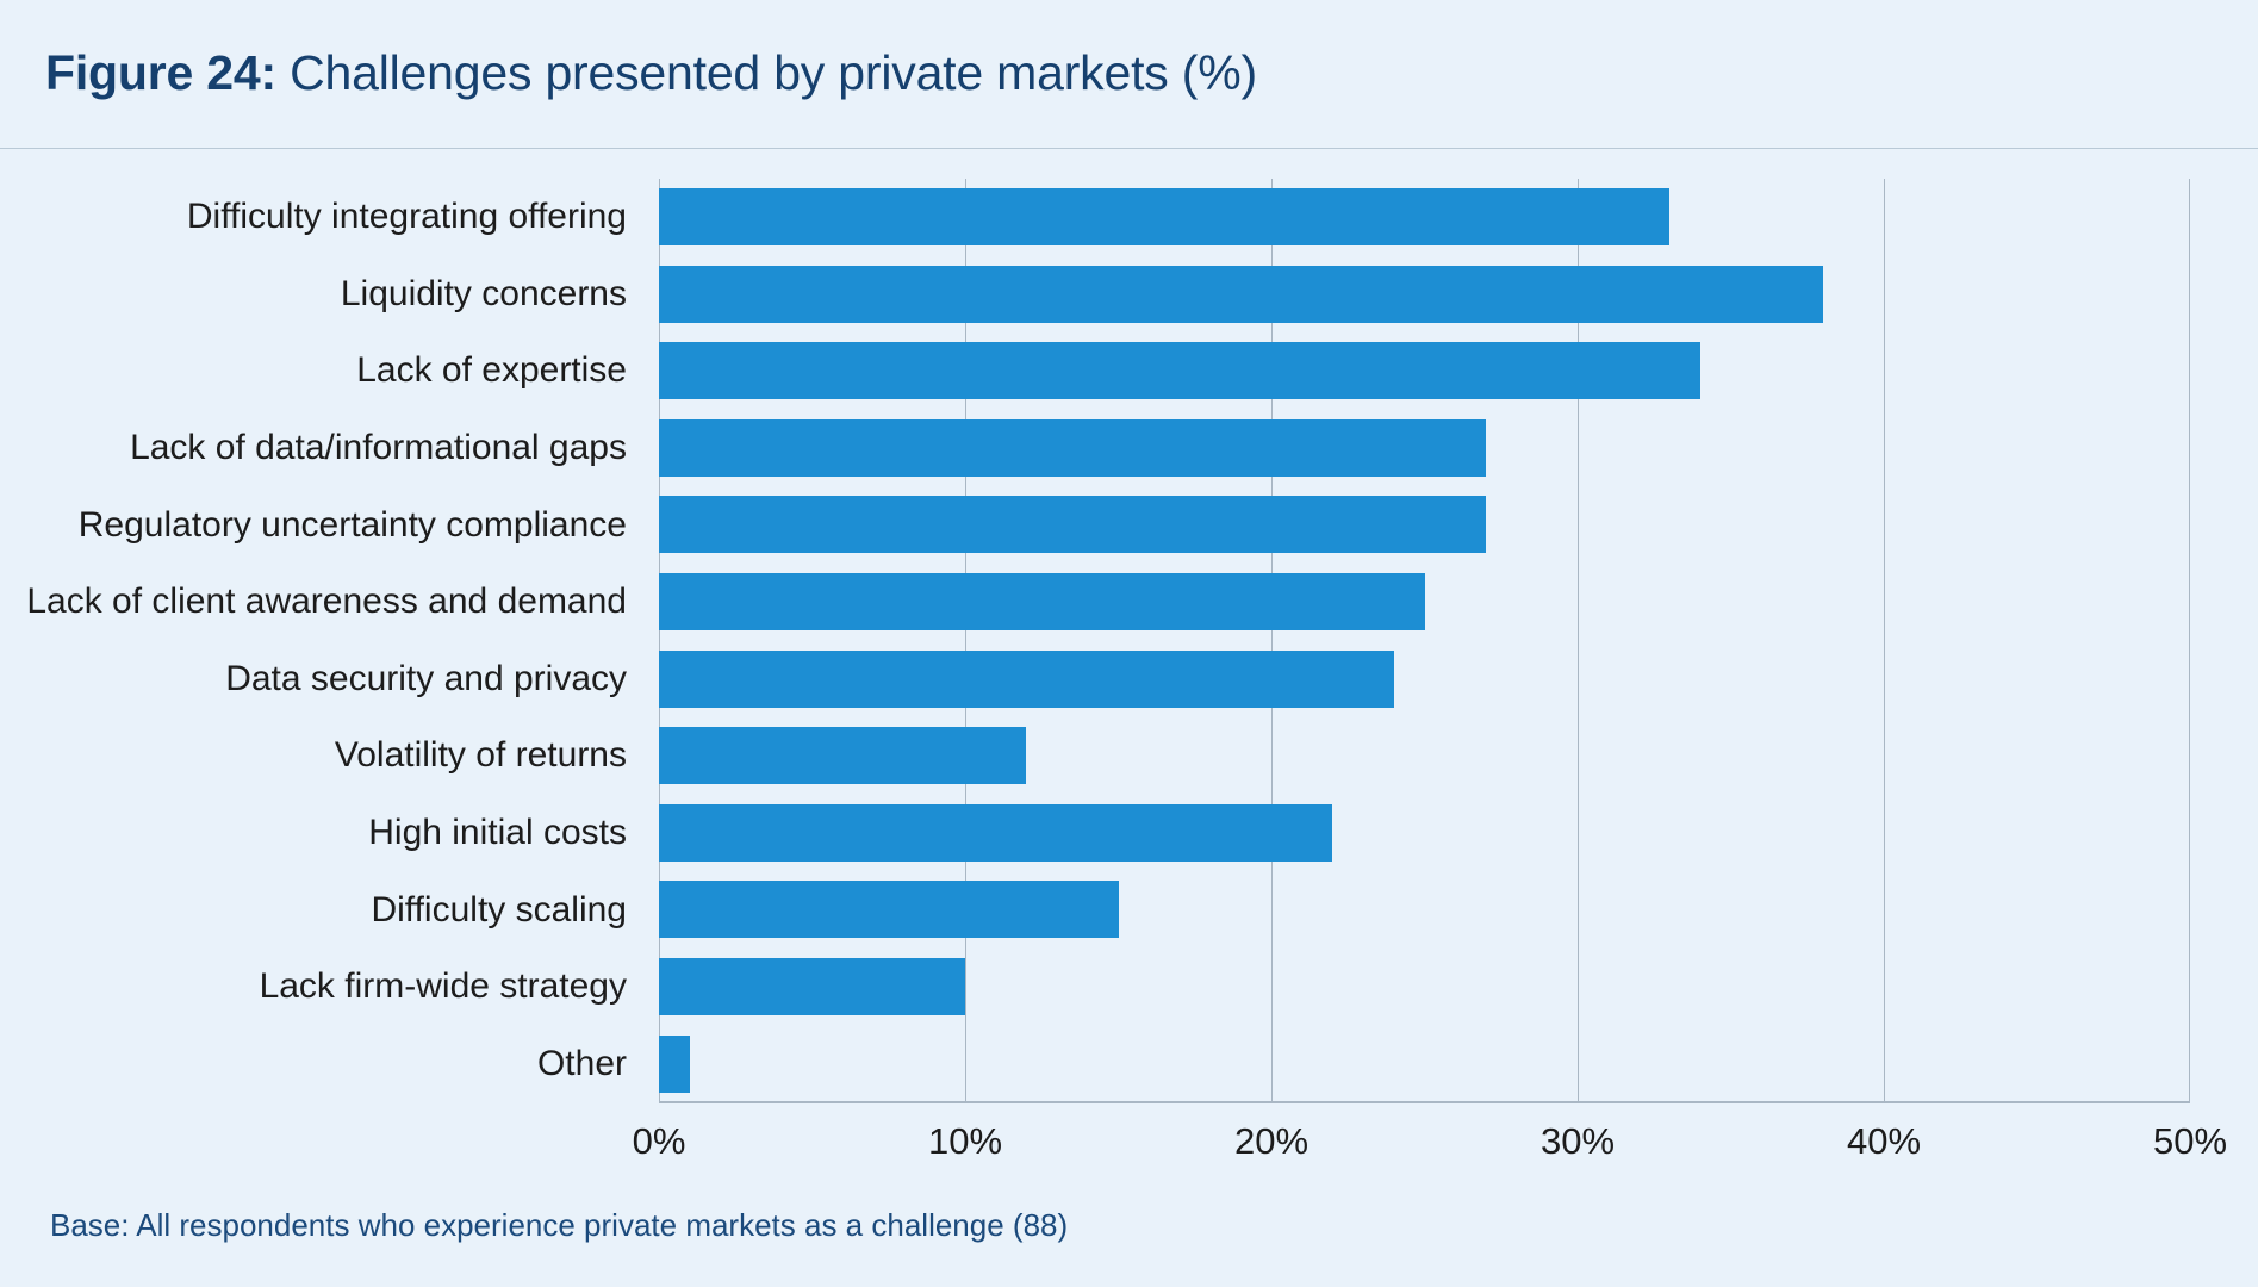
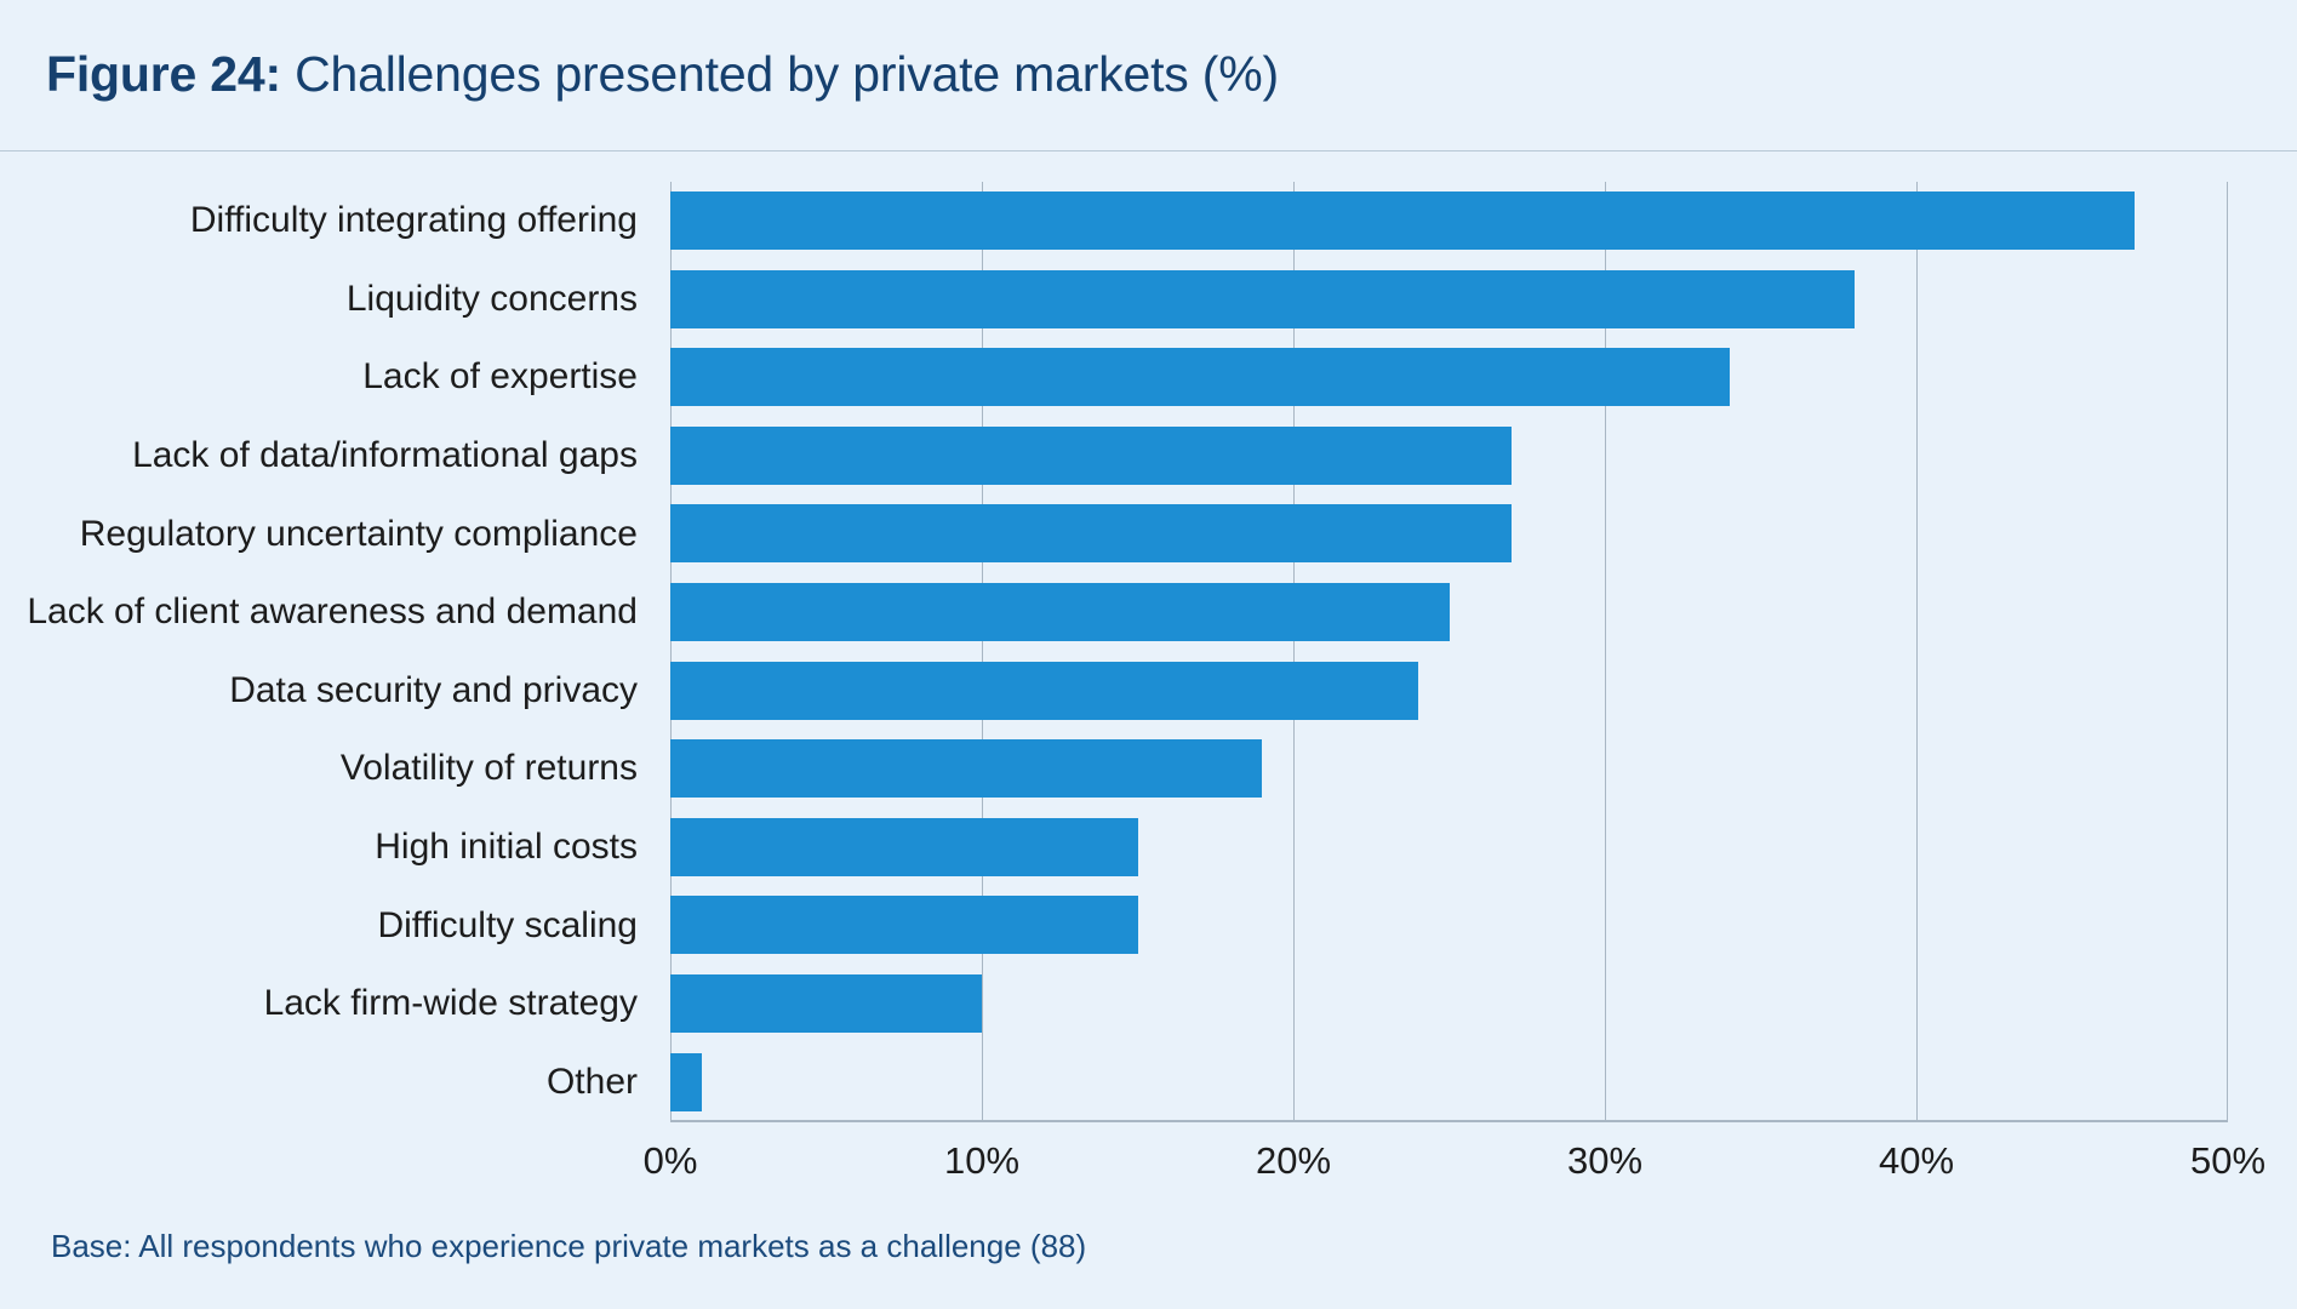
Difficulty integrating offering: 33% -> 47%
Volatility of returns: 12% -> 19%
High initial costs: 22% -> 15%
